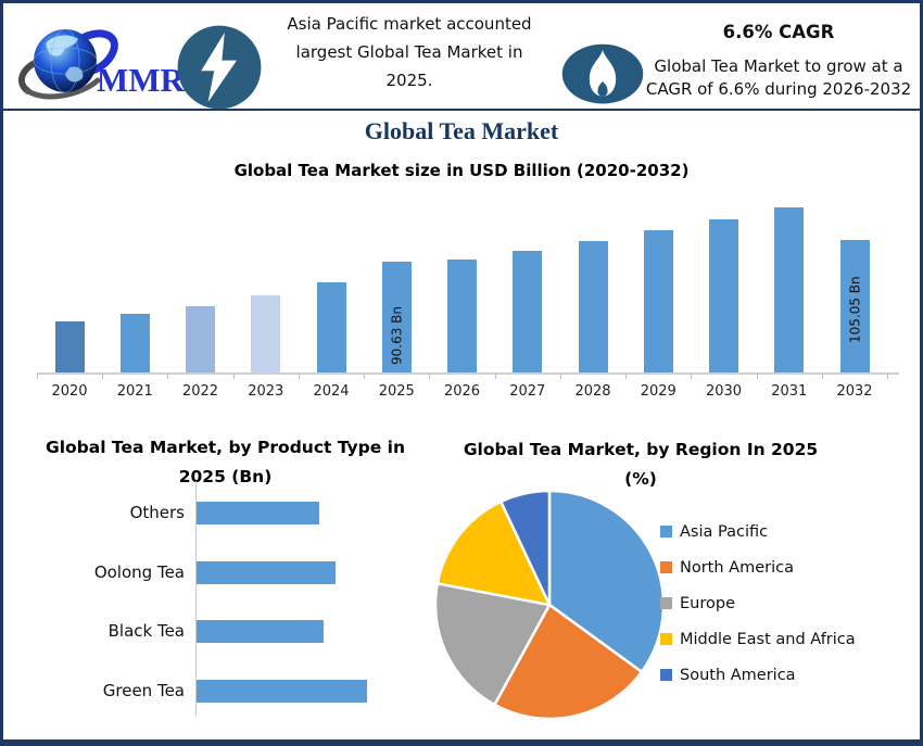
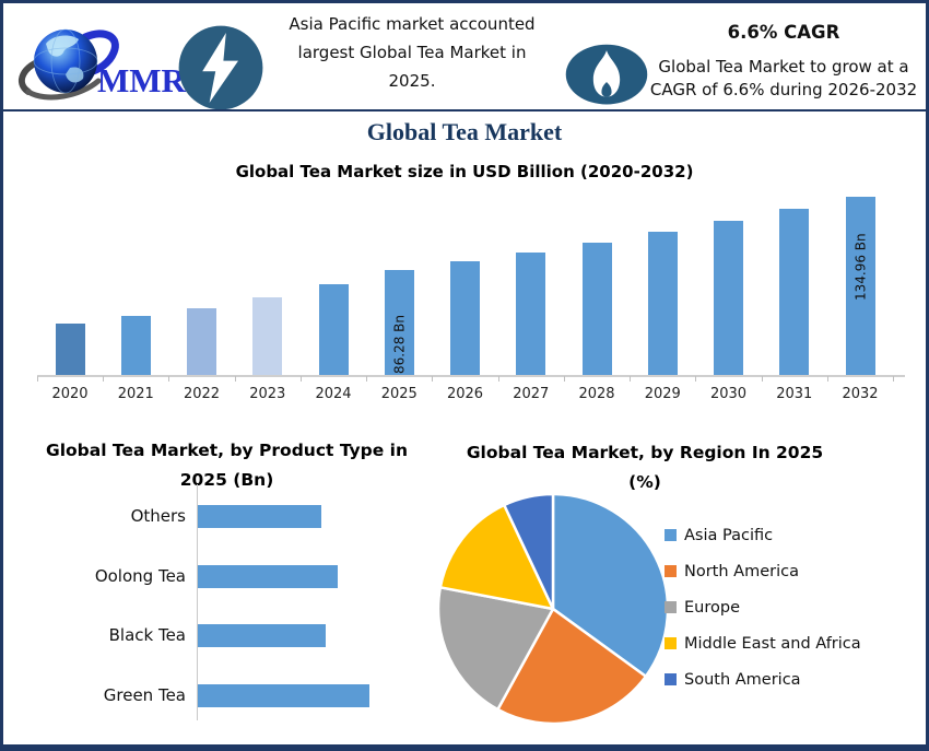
Global Tea Market size in USD Billion (2020-2032)/2025: 90.63 -> 86.28
Global Tea Market size in USD Billion (2020-2032)/2032: 105.05 -> 134.96
